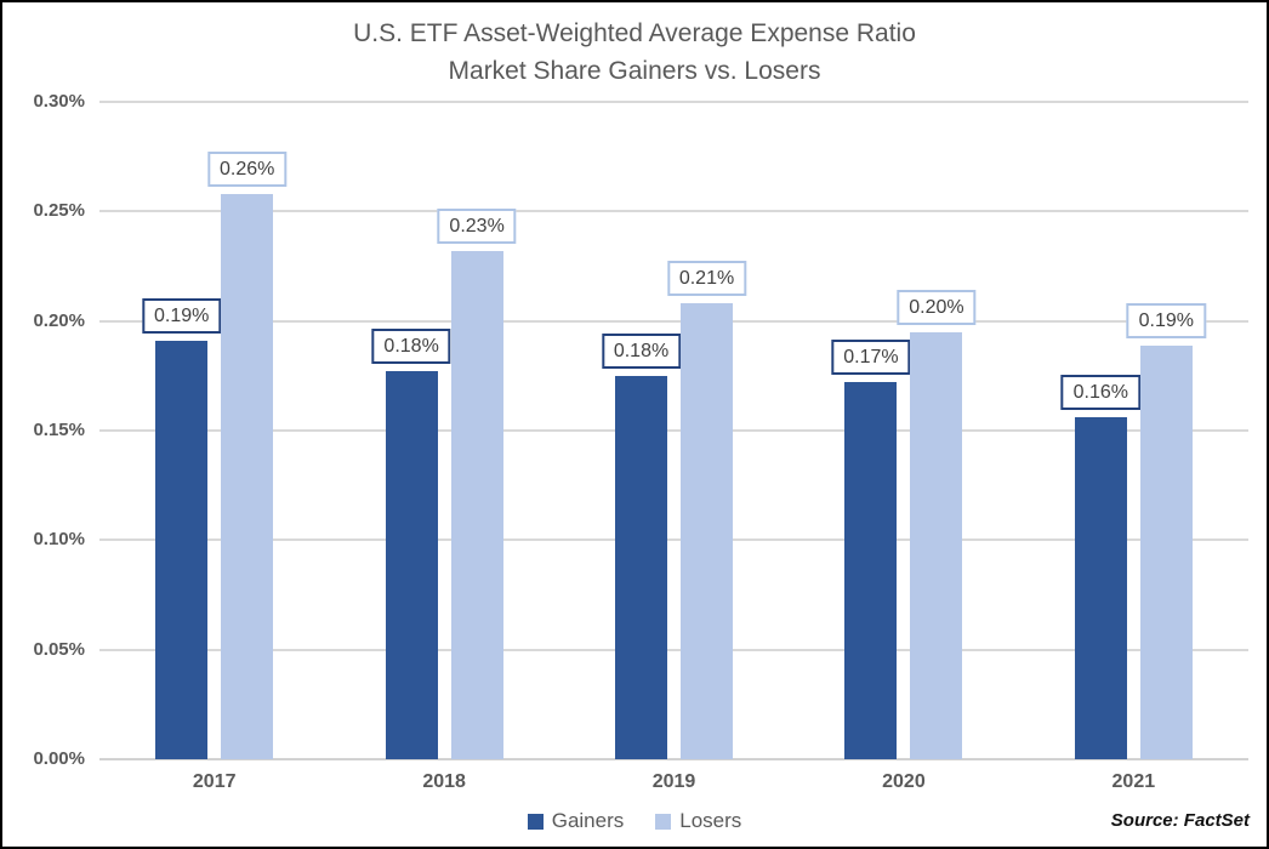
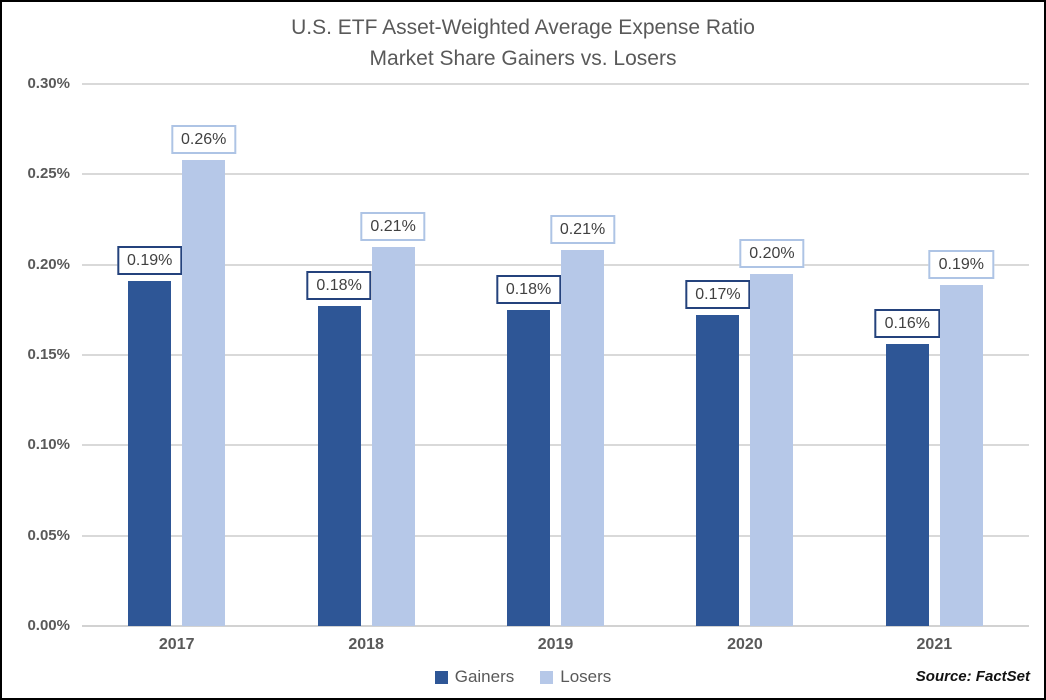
Losers/2018: 0.23% -> 0.21%
